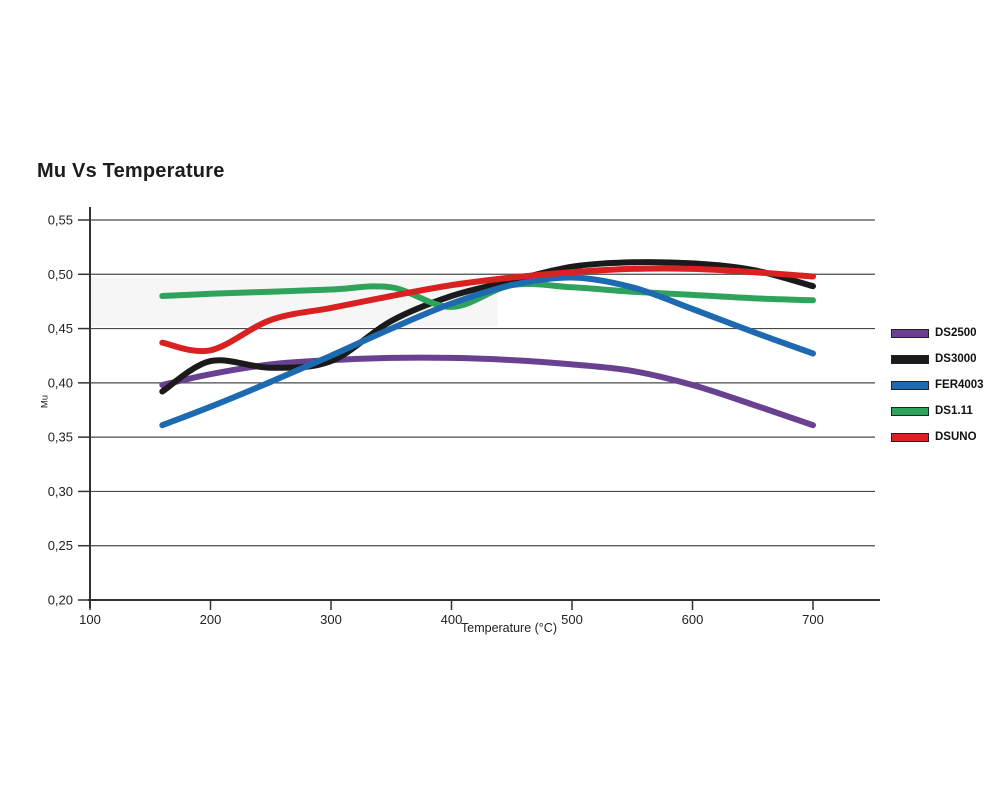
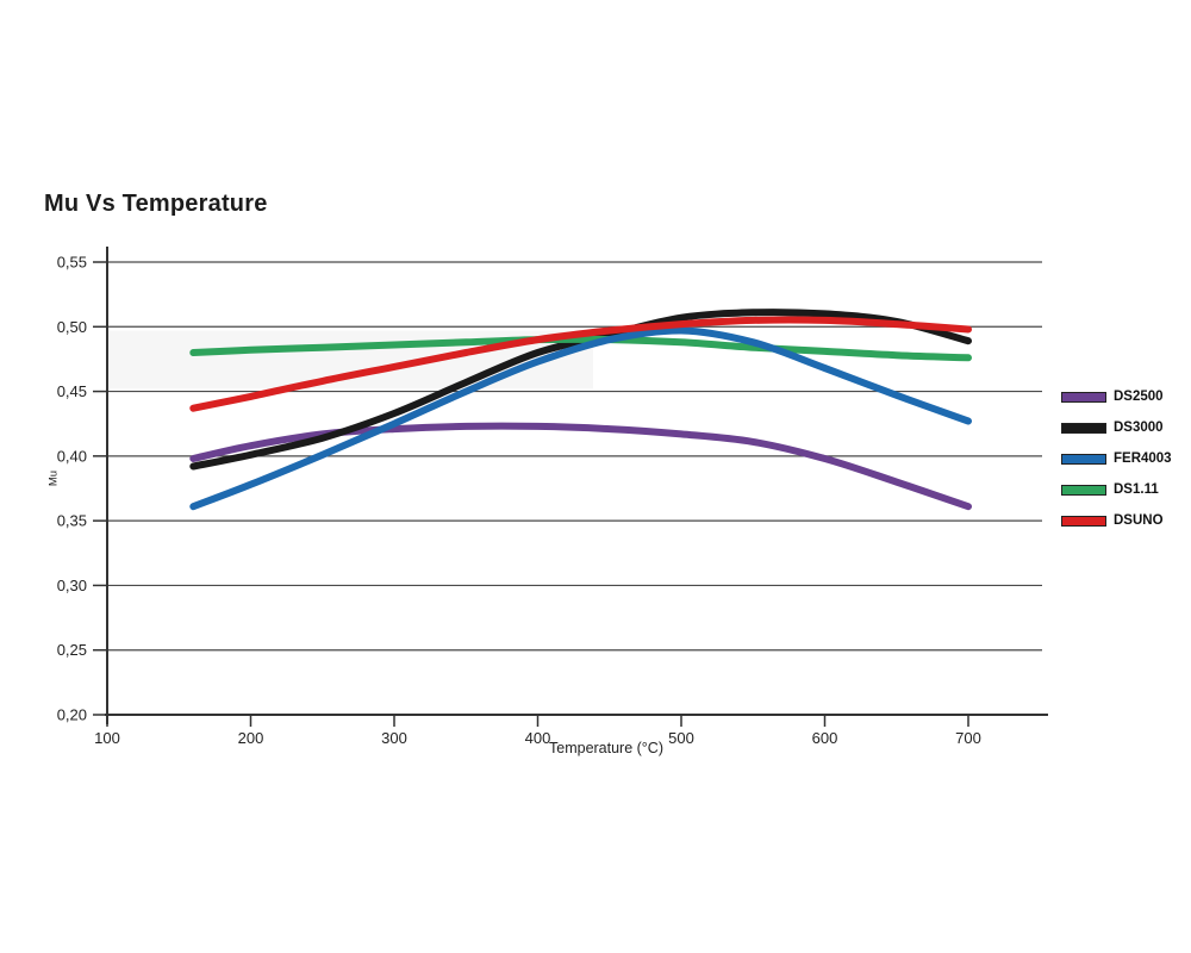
DS3000/200: 0,42 -> 0,40
DSUNO/200: 0,43 -> 0,45
DS3000/300: 0,42 -> 0,43
DS1.11/400: 0,47 -> 0,49
